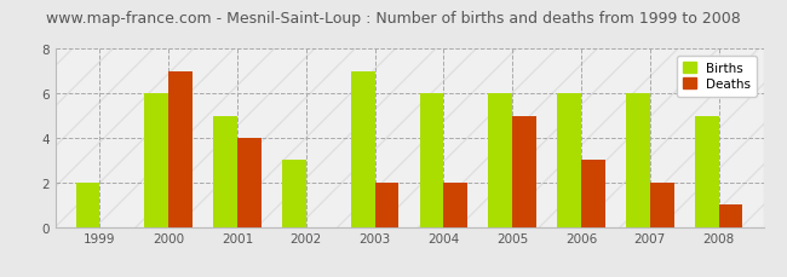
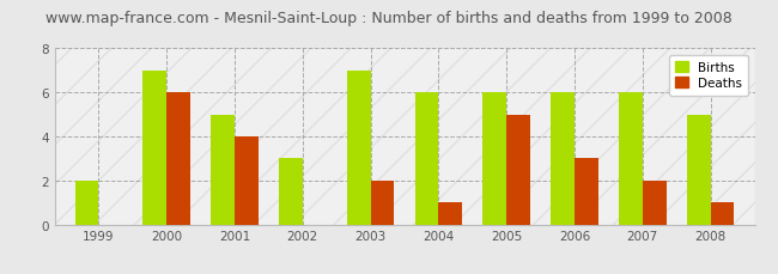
Births/2000: 6 -> 7
Deaths/2000: 7 -> 6
Deaths/2004: 2 -> 1
